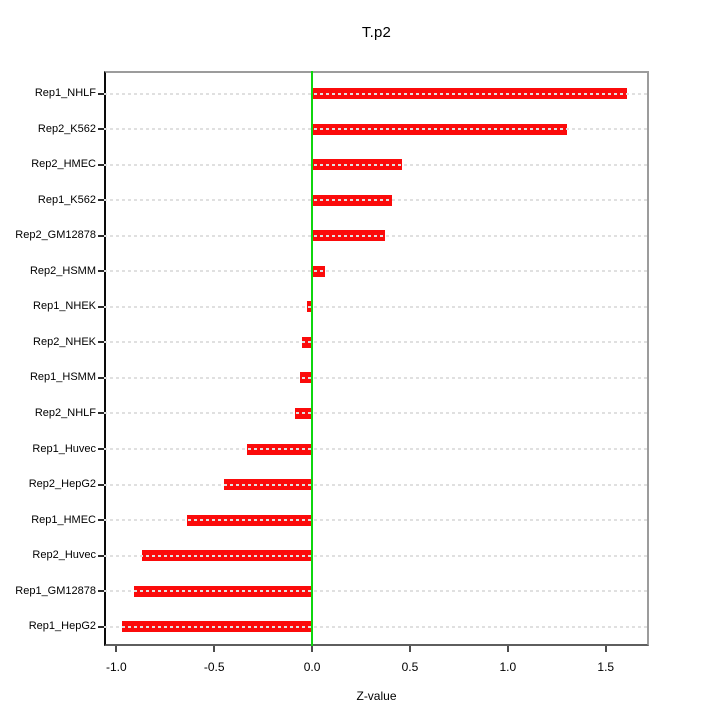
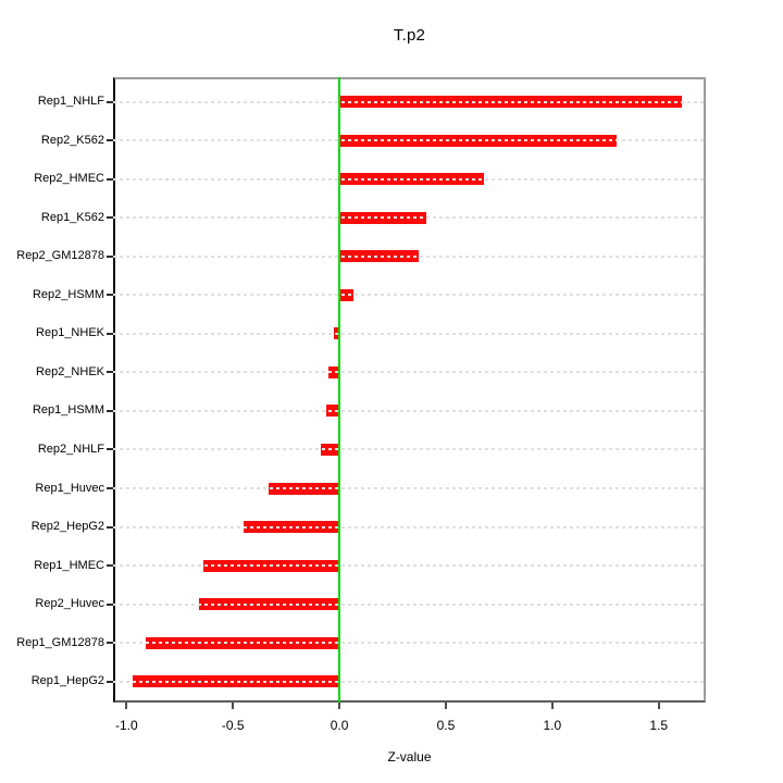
Rep2_HMEC: 0.46 -> 0.68
Rep2_Huvec: -0.87 -> -0.66
